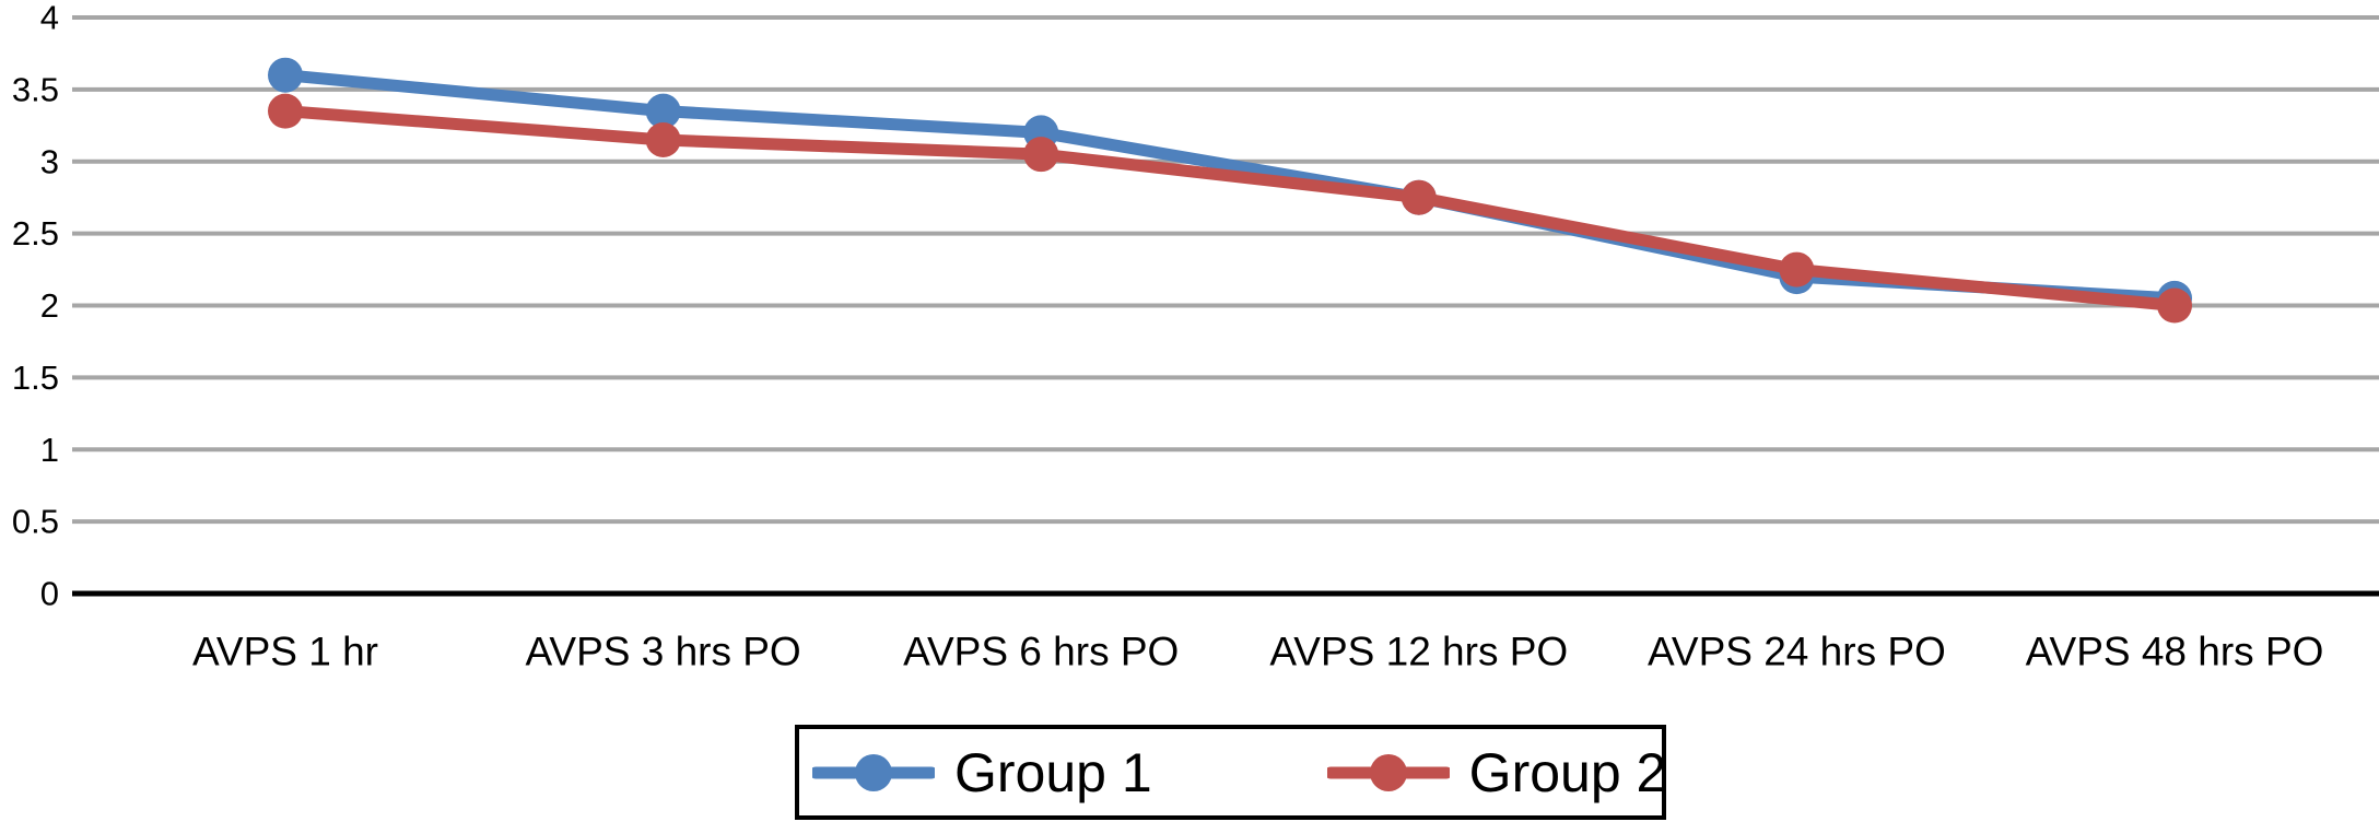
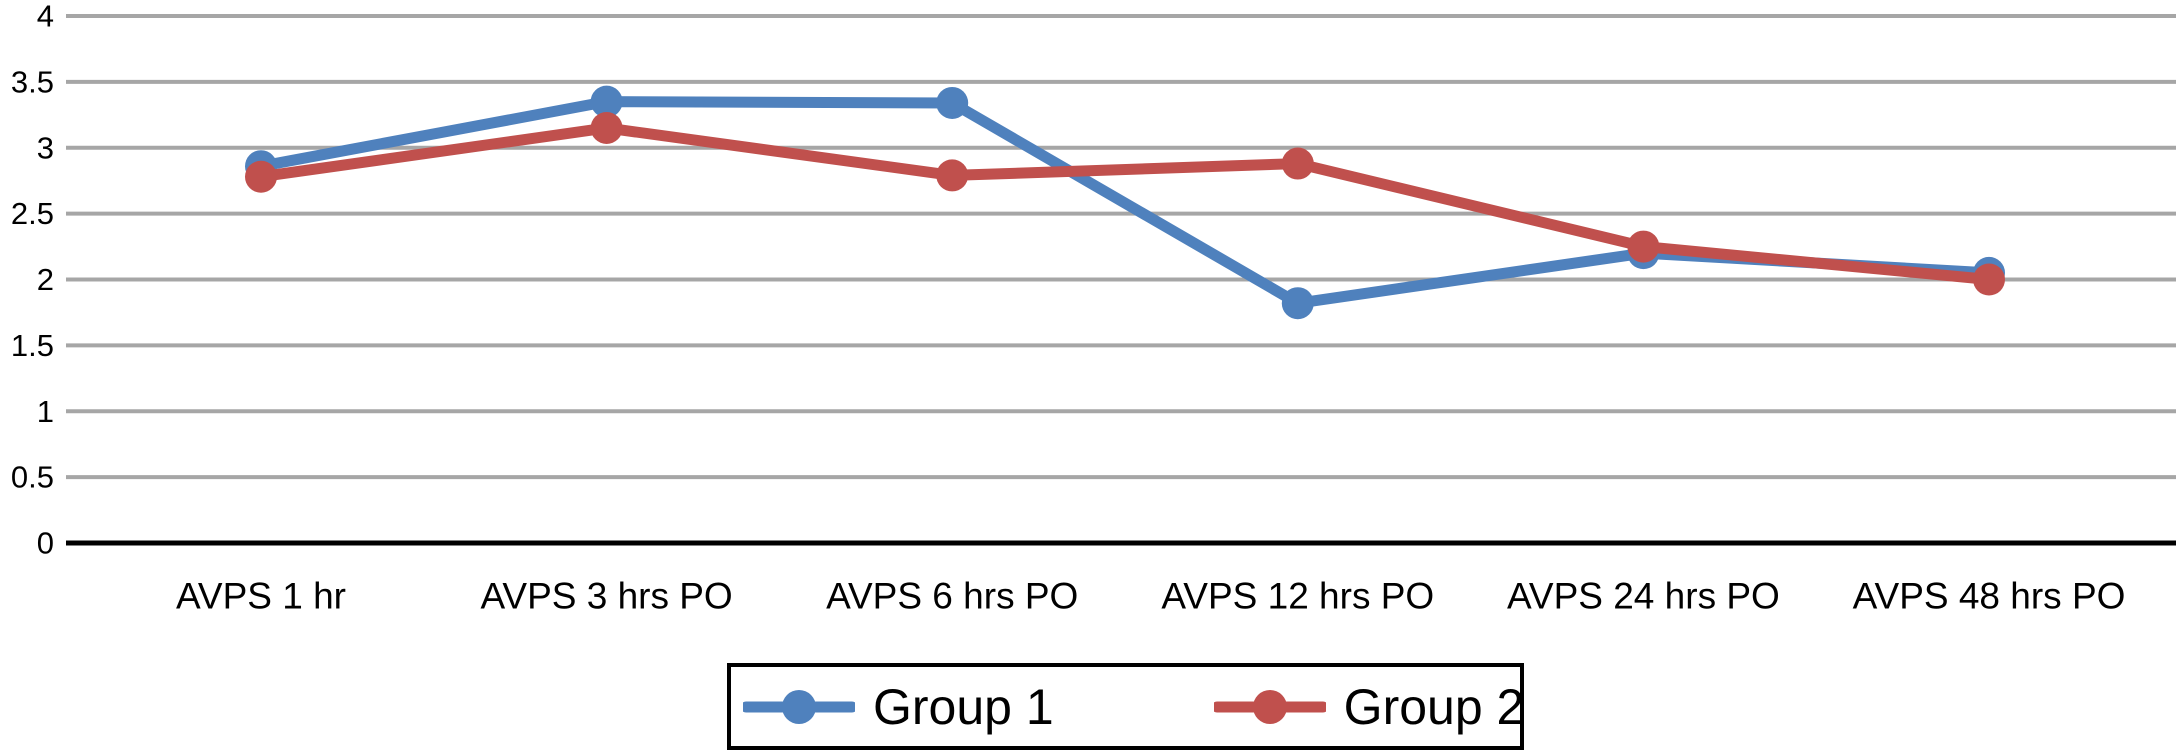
Group 1/AVPS 1 hr: 3.60 -> 2.86
Group 2/AVPS 1 hr: 3.35 -> 2.78
Group 1/AVPS 6 hrs PO: 3.20 -> 3.34
Group 2/AVPS 6 hrs PO: 3.05 -> 2.79
Group 1/AVPS 12 hrs PO: 2.75 -> 1.82
Group 2/AVPS 12 hrs PO: 2.75 -> 2.88
